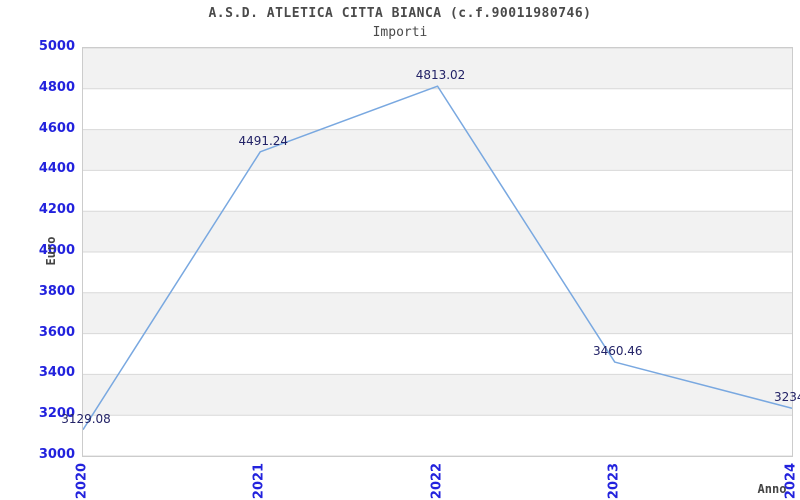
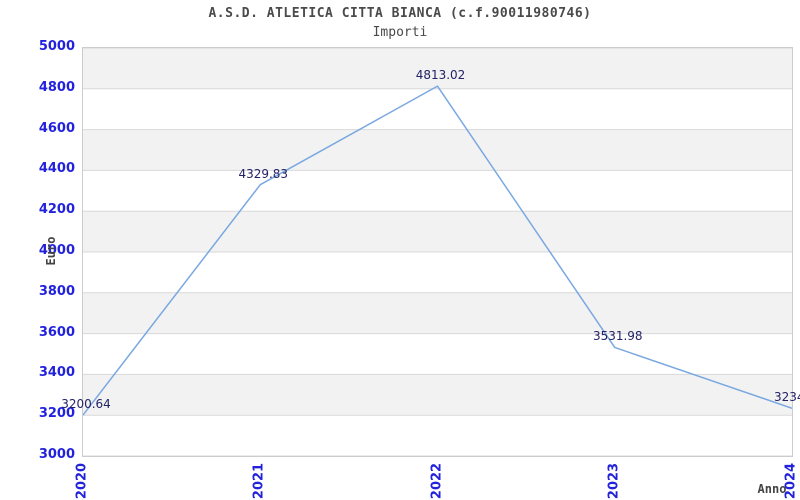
2020: 3129.08 -> 3200.64
2021: 4491.24 -> 4329.83
2023: 3460.46 -> 3531.98
